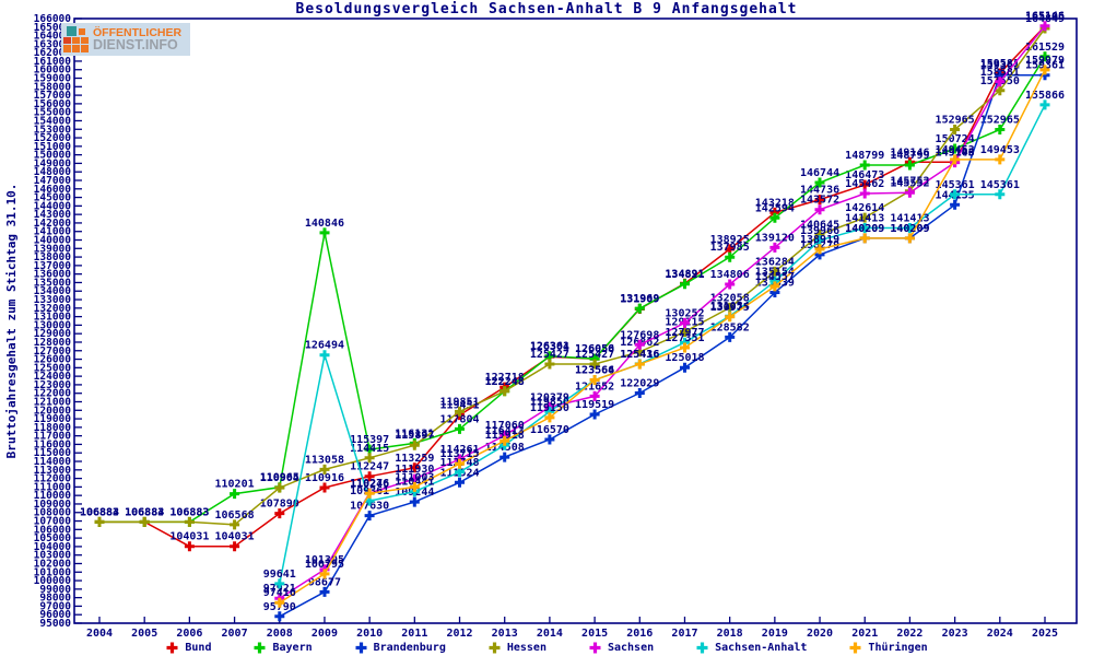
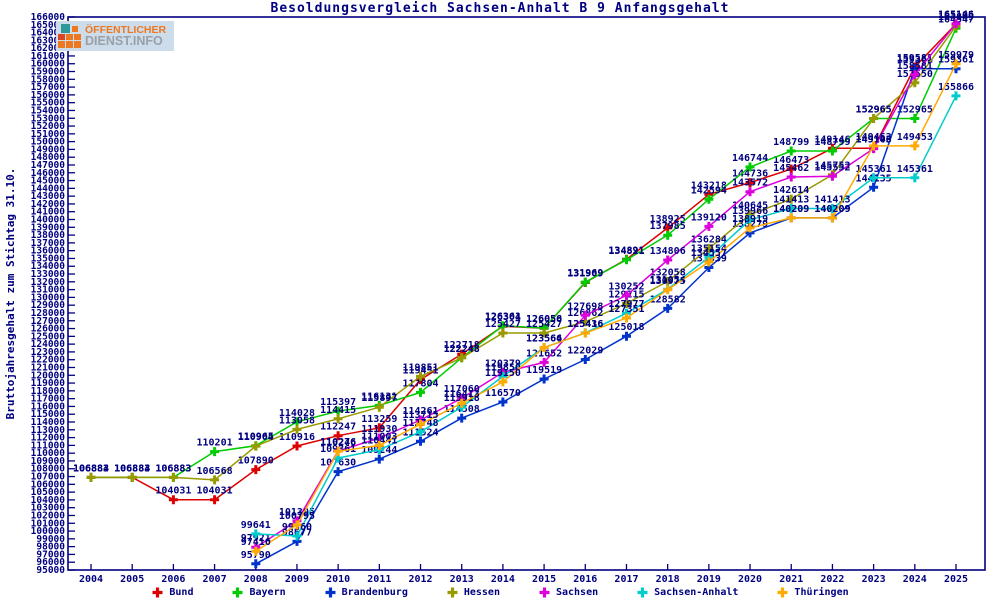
Bayern/2009: 140846 -> 114028
Sachsen-Anhalt/2009: 126494 -> 99360
Bayern/2023: 150724 -> 152965
Bayern/2025: 161529 -> 164547
